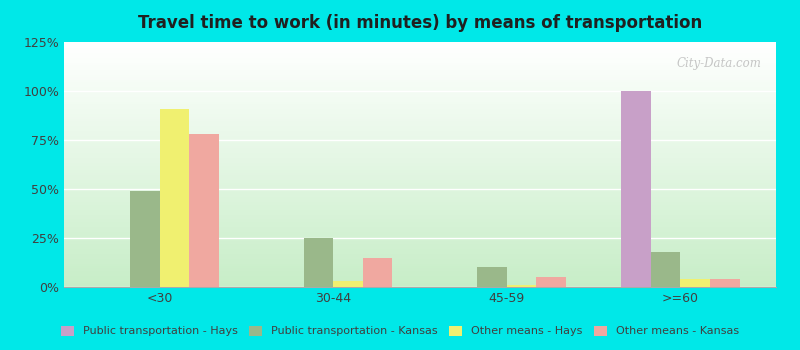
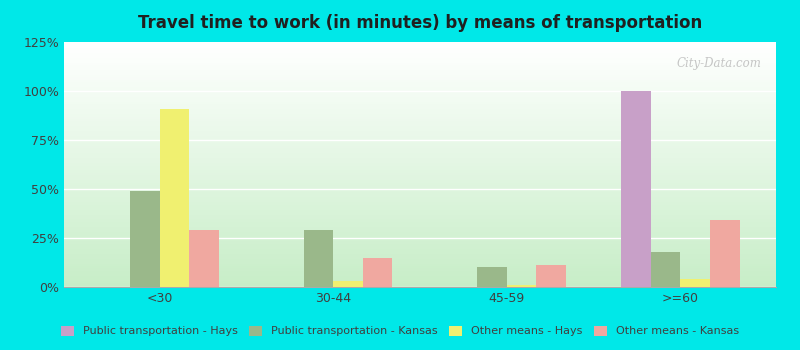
Other means - Kansas/<30: 78% -> 29%
Public transportation - Kansas/30-44: 25% -> 29%
Other means - Kansas/45-59: 5% -> 11%
Other means - Kansas/>=60: 4% -> 34%
